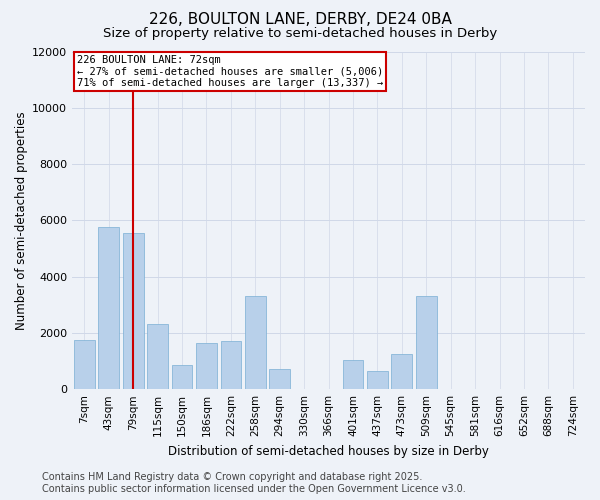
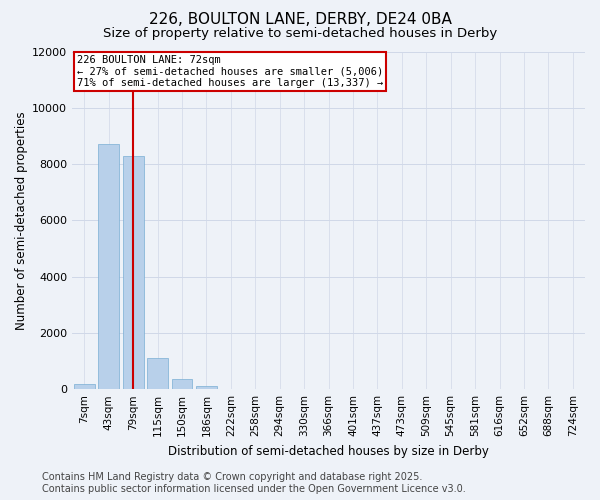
7sqm: 1750 -> 200
43sqm: 5750 -> 8700
79sqm: 5550 -> 8300
115sqm: 2300 -> 1100
150sqm: 850 -> 350
186sqm: 1650 -> 100
222sqm: 1700 -> 20
258sqm: 3300 -> 0
294sqm: 700 -> 0
401sqm: 1050 -> 0
437sqm: 650 -> 0
473sqm: 1250 -> 0
509sqm: 3300 -> 0
